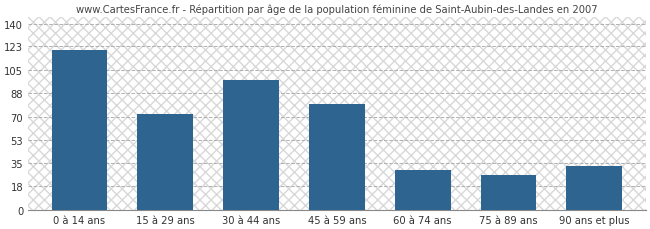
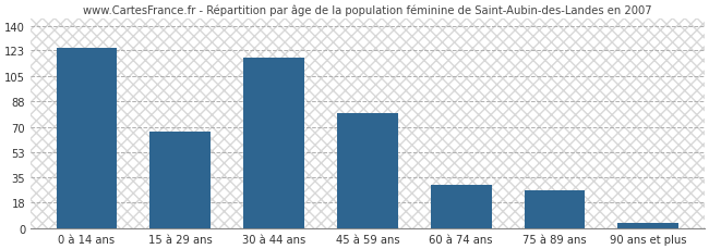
0 à 14 ans: 120 -> 125
15 à 29 ans: 72 -> 67
30 à 44 ans: 98 -> 118
90 ans et plus: 33 -> 4
